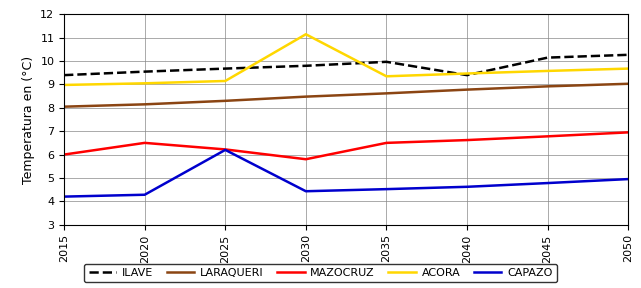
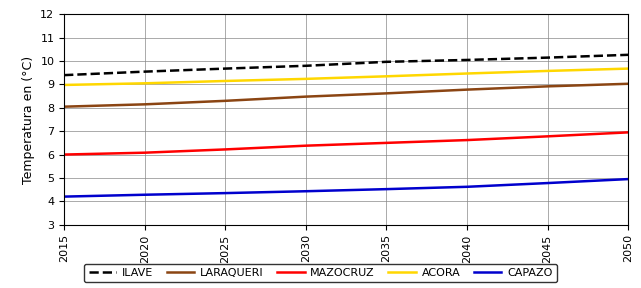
MAZOCRUZ/2020: 6.50 -> 6.08
CAPAZO/2025: 6.20 -> 4.35
MAZOCRUZ/2030: 5.80 -> 6.38
ACORA/2030: 11.15 -> 9.24
ILAVE/2040: 9.40 -> 10.05
